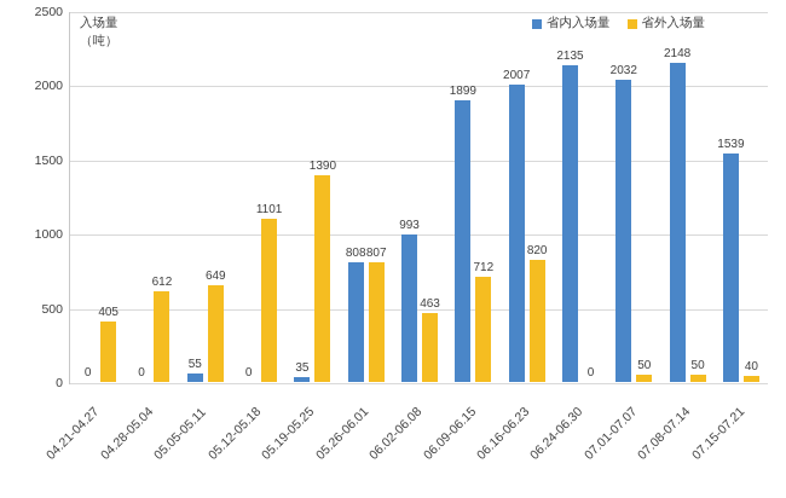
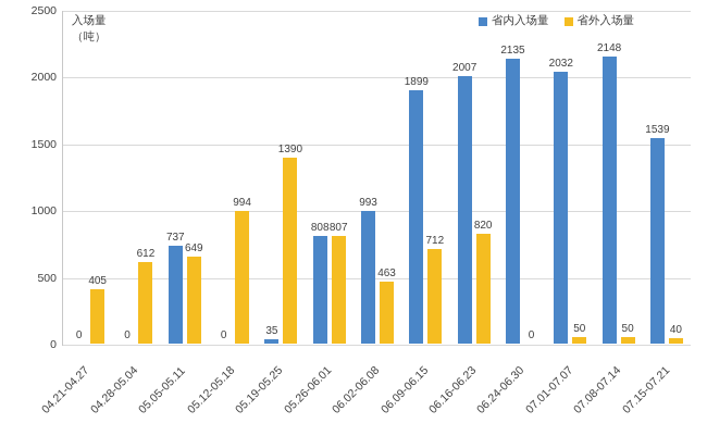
省内入场量/05.05-05.11: 55 -> 737
省外入场量/05.12-05.18: 1101 -> 994
